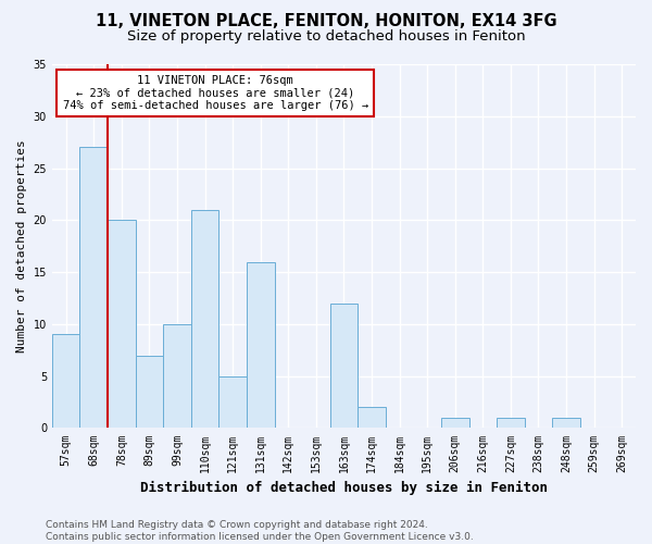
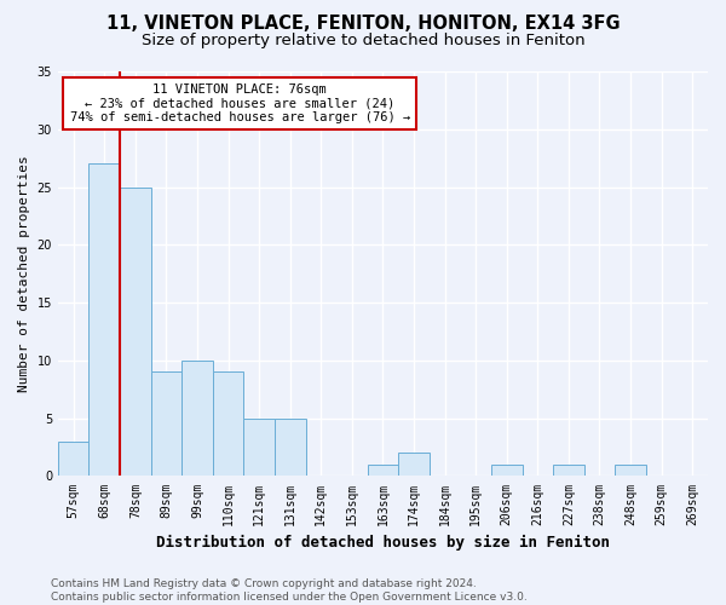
57sqm: 9 -> 3
78sqm: 20 -> 25
89sqm: 7 -> 9
110sqm: 21 -> 9
131sqm: 16 -> 5
163sqm: 12 -> 1
